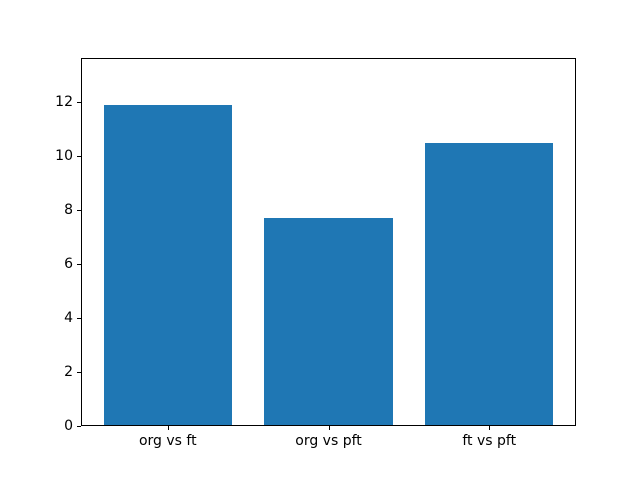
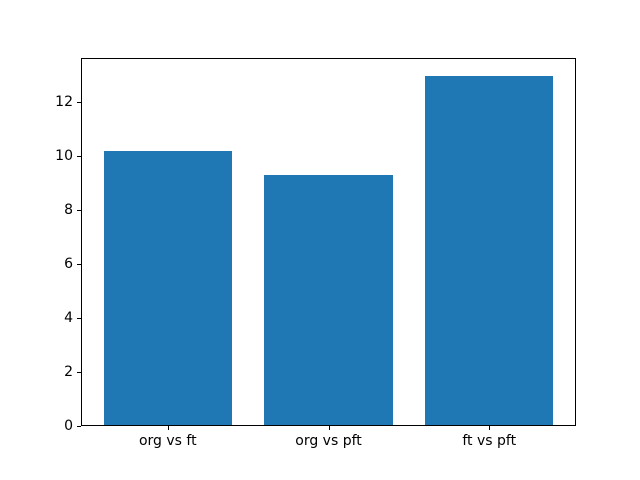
org vs ft: 11.9 -> 10.2
org vs pft: 7.7 -> 9.3
ft vs pft: 10.5 -> 13.0
